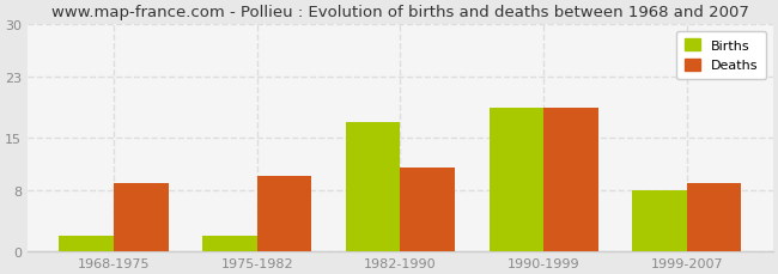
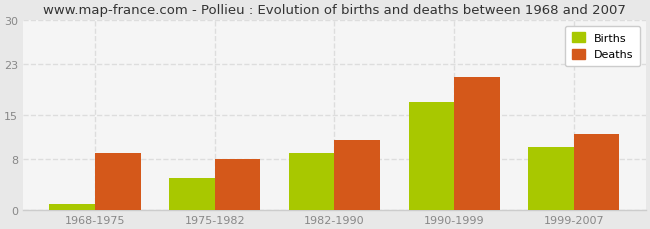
Births/1968-1975: 2 -> 1
Births/1975-1982: 2 -> 5
Deaths/1975-1982: 10 -> 8
Births/1982-1990: 17 -> 9
Births/1990-1999: 19 -> 17
Deaths/1990-1999: 19 -> 21
Births/1999-2007: 8 -> 10
Deaths/1999-2007: 9 -> 12
